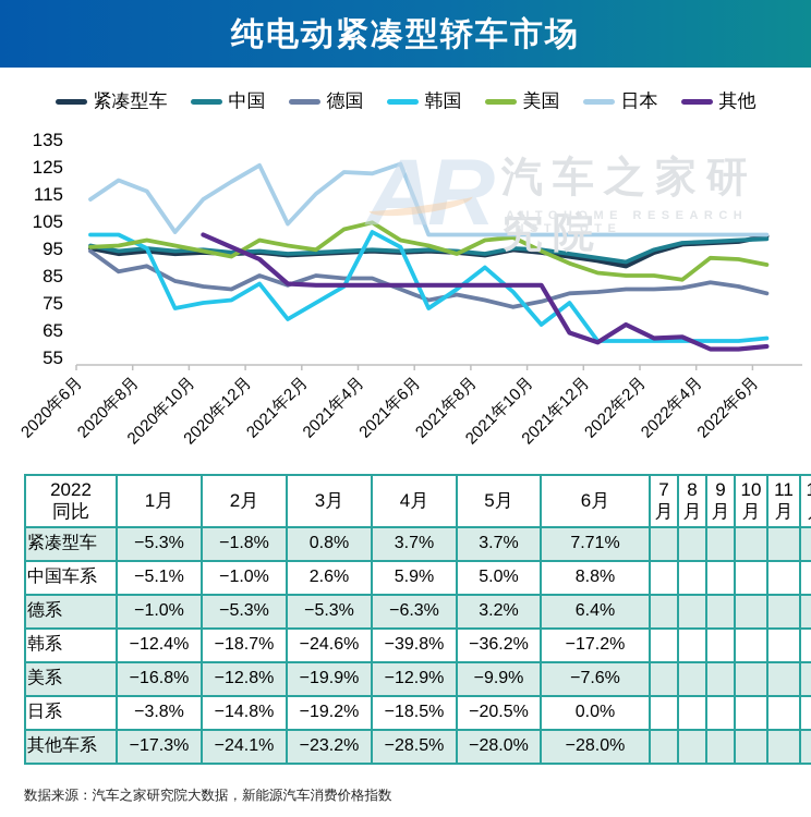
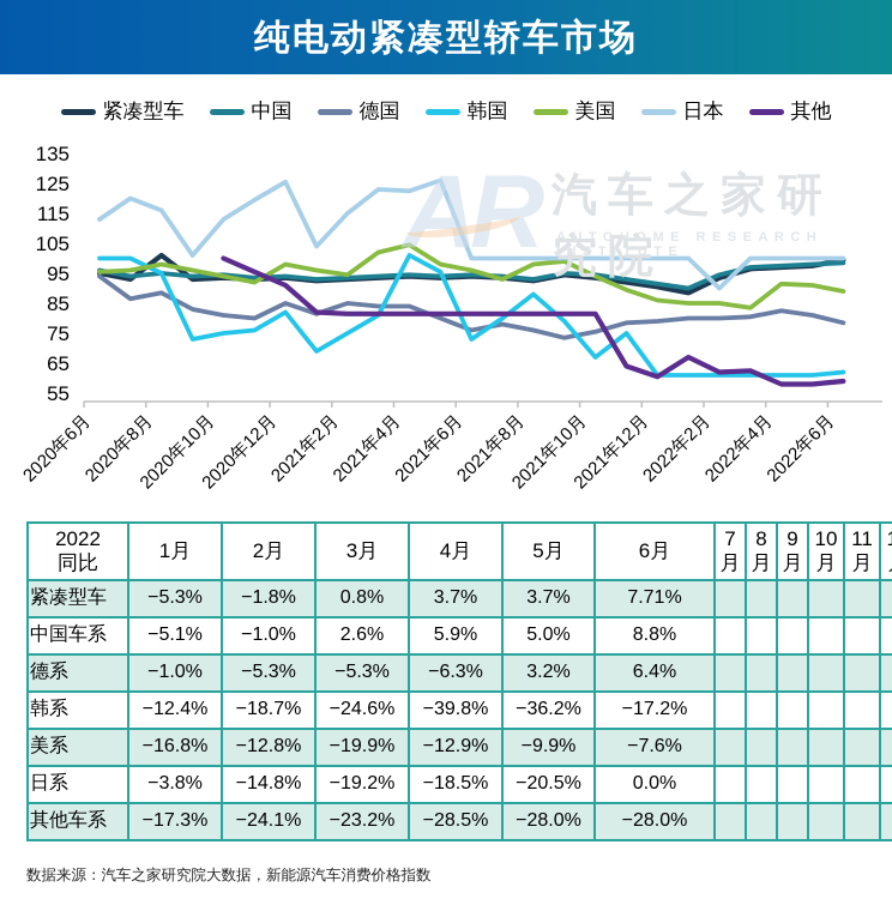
紧凑型车/2020年8月: 94 -> 101
日本/2022年2月: 100 -> 90
